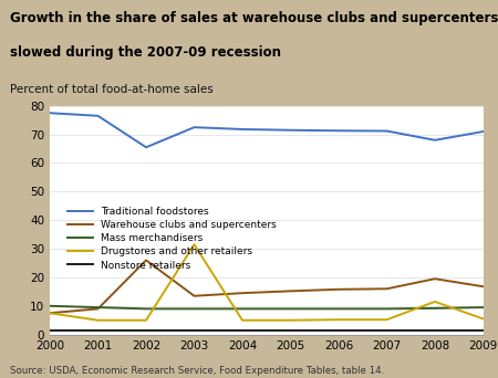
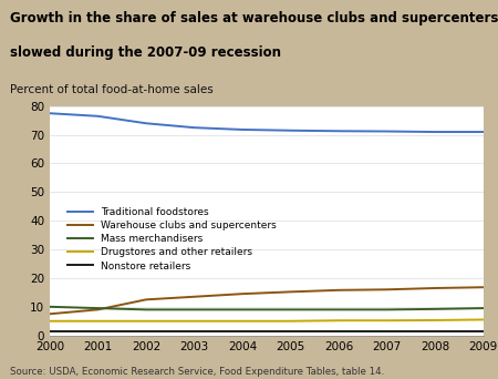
Drugstores and other retailers/2000: 7.5 -> 5.0
Traditional foodstores/2002: 65.5 -> 74.0
Warehouse clubs and supercenters/2002: 26.0 -> 12.5
Drugstores and other retailers/2003: 31.5 -> 5.0
Traditional foodstores/2008: 68.0 -> 71.0
Warehouse clubs and supercenters/2008: 19.5 -> 16.5
Drugstores and other retailers/2008: 11.5 -> 5.3
